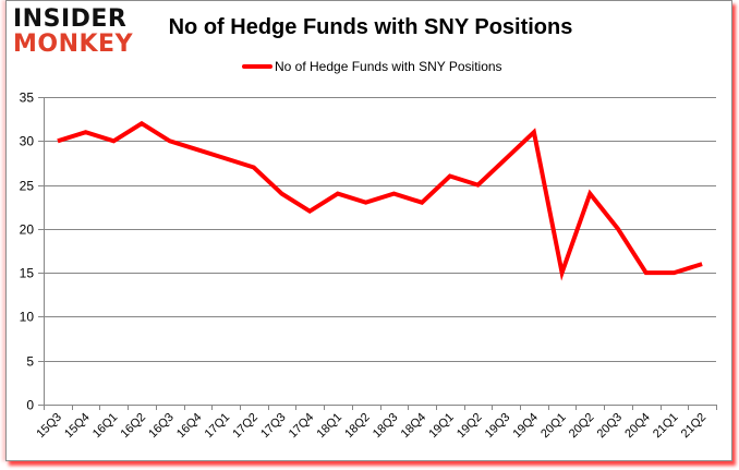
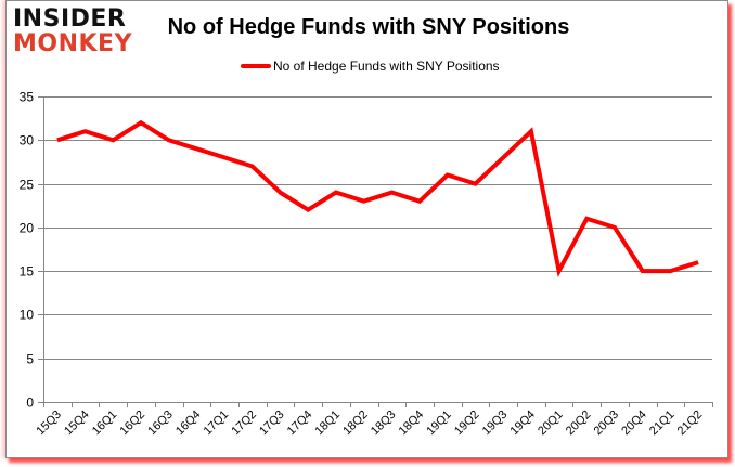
20Q2: 24 -> 21
